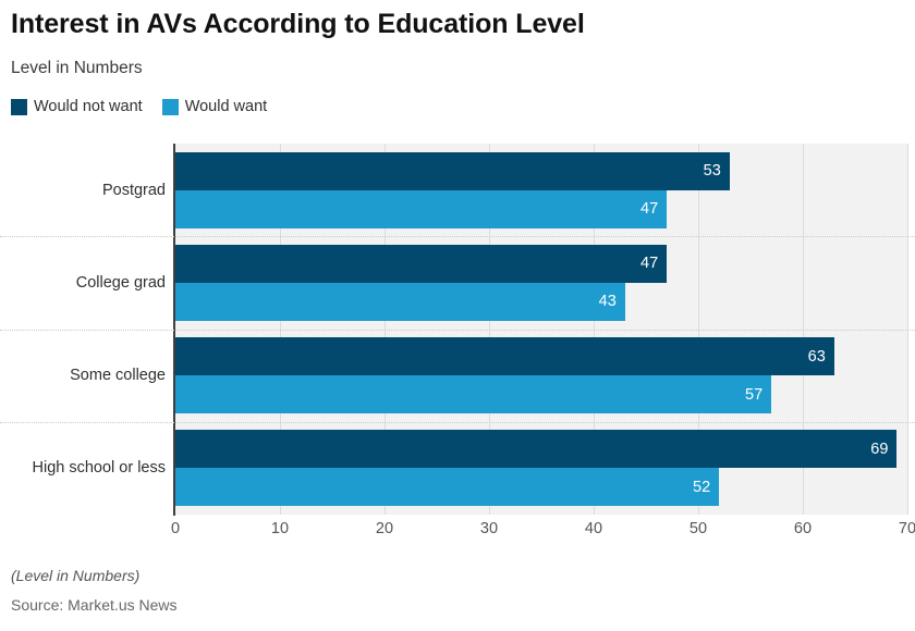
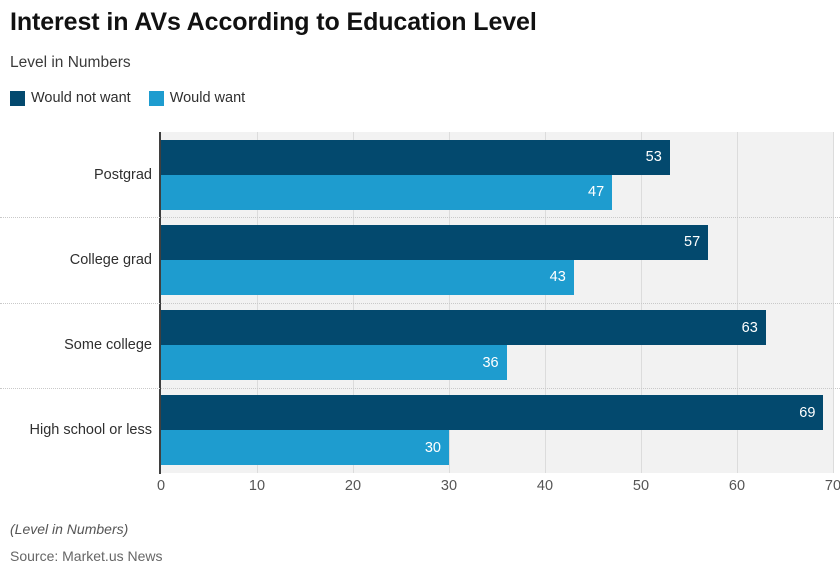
Would not want/College grad: 47 -> 57
Would want/Some college: 57 -> 36
Would want/High school or less: 52 -> 30
